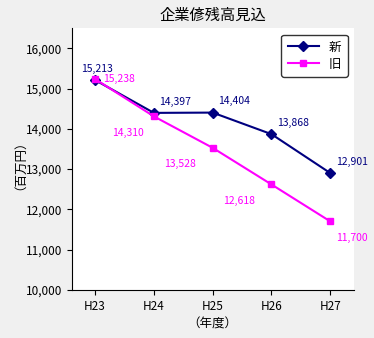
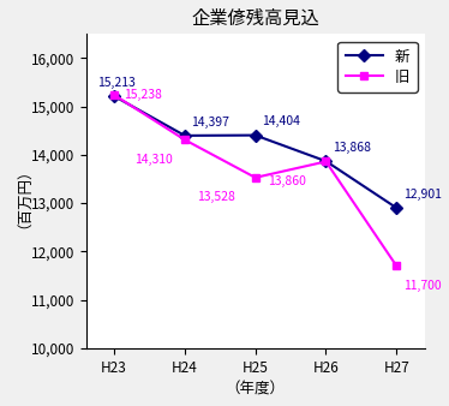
旧/H26: 12,618 -> 13,860
